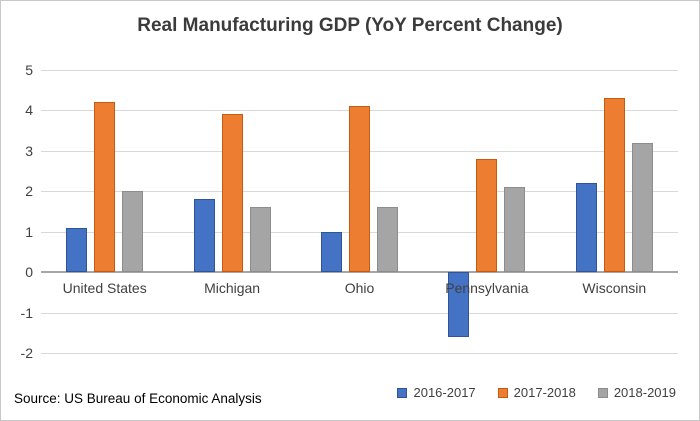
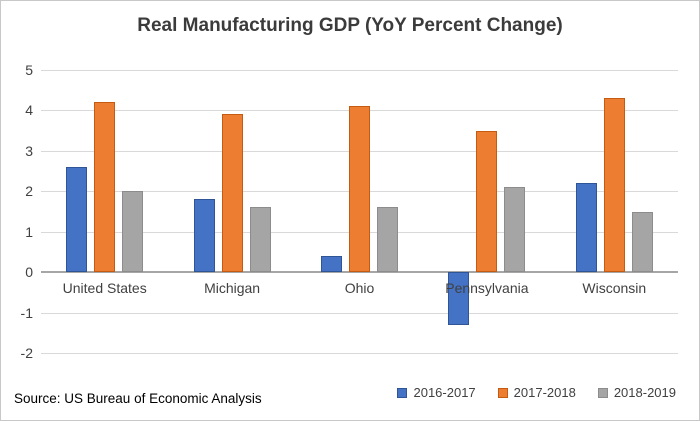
2016-2017/United States: 1.1 -> 2.6
2016-2017/Ohio: 1.0 -> 0.4
2016-2017/Pennsylvania: -1.6 -> -1.3
2017-2018/Pennsylvania: 2.8 -> 3.5
2018-2019/Wisconsin: 3.2 -> 1.5
